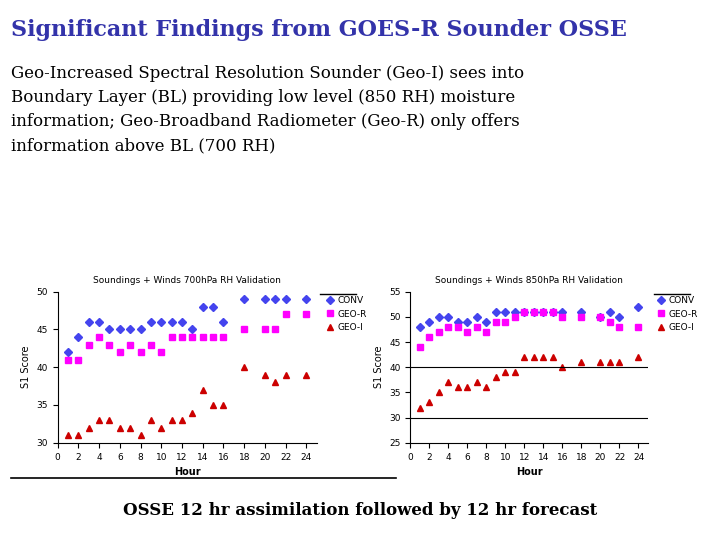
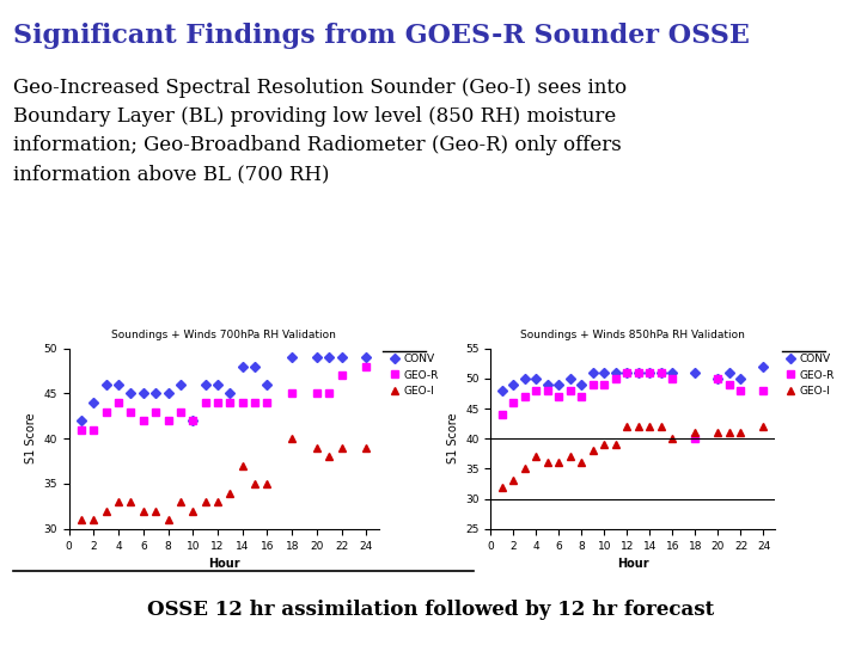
Soundings + Winds 700hPa RH Validation/CONV/10: 46 -> 42
Soundings + Winds 700hPa RH Validation/GEO-R/24: 47 -> 48
Soundings + Winds 850hPa RH Validation/GEO-R/18: 50 -> 40
